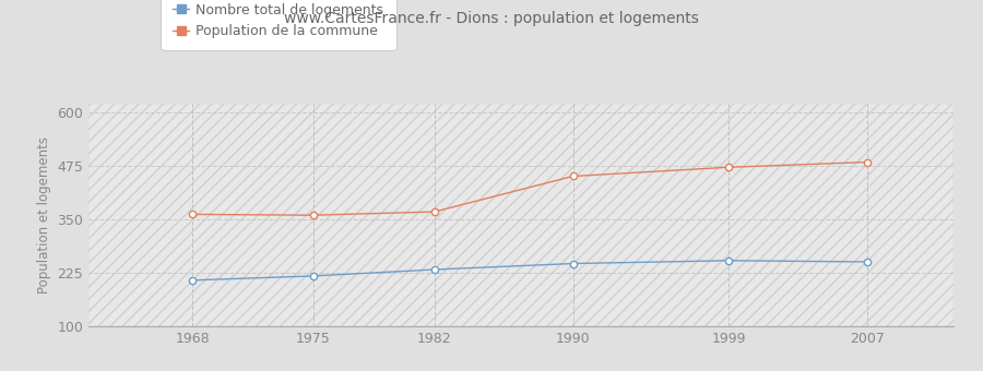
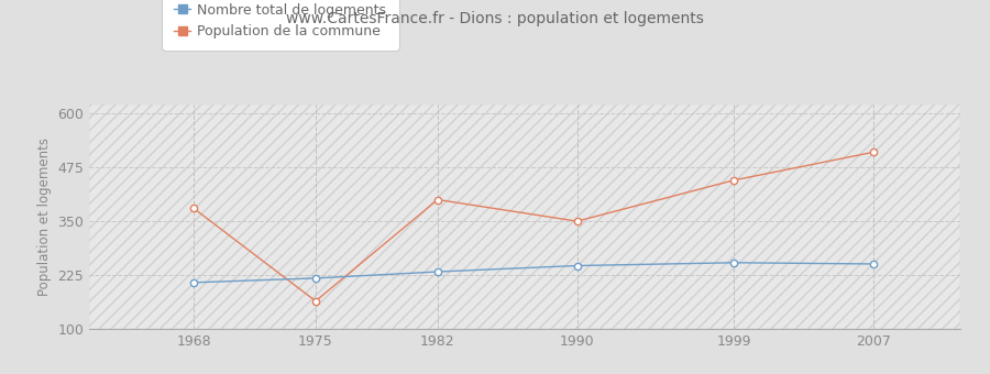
Population de la commune/1968: 362 -> 380
Population de la commune/1975: 360 -> 165
Population de la commune/1982: 368 -> 400
Population de la commune/1990: 451 -> 350
Population de la commune/1999: 472 -> 445
Population de la commune/2007: 484 -> 510
